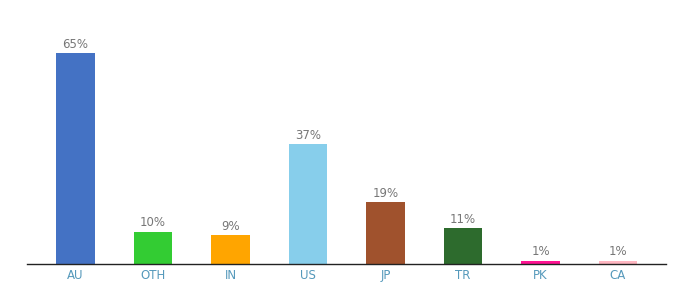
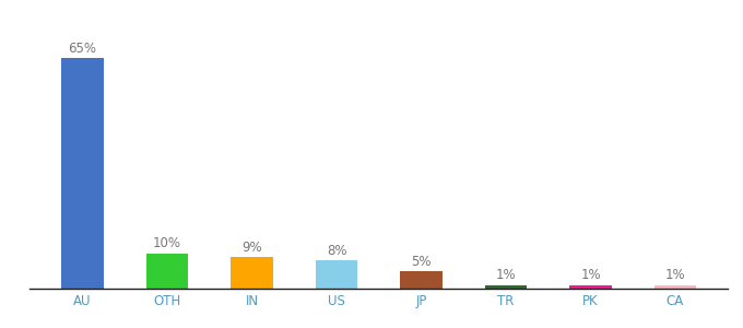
US: 37% -> 8%
JP: 19% -> 5%
TR: 11% -> 1%
